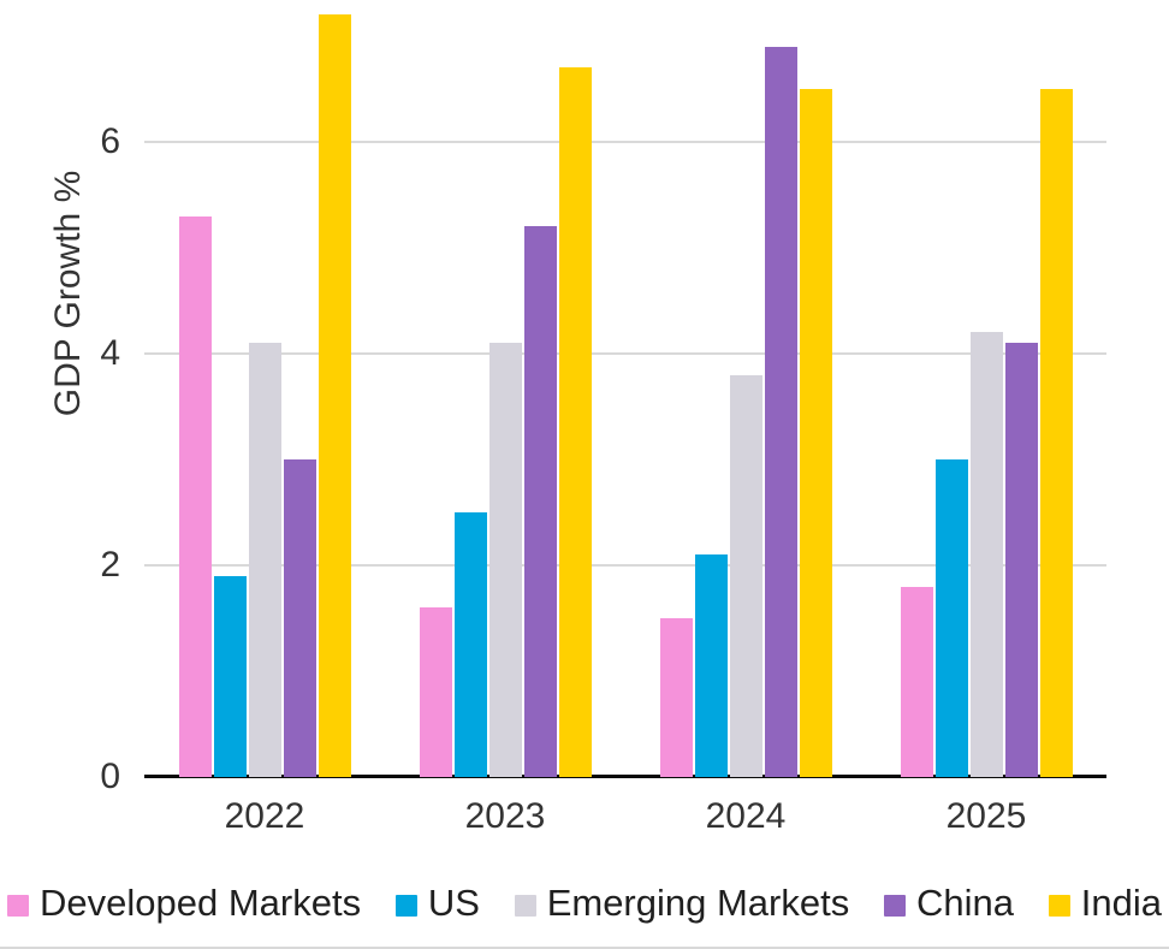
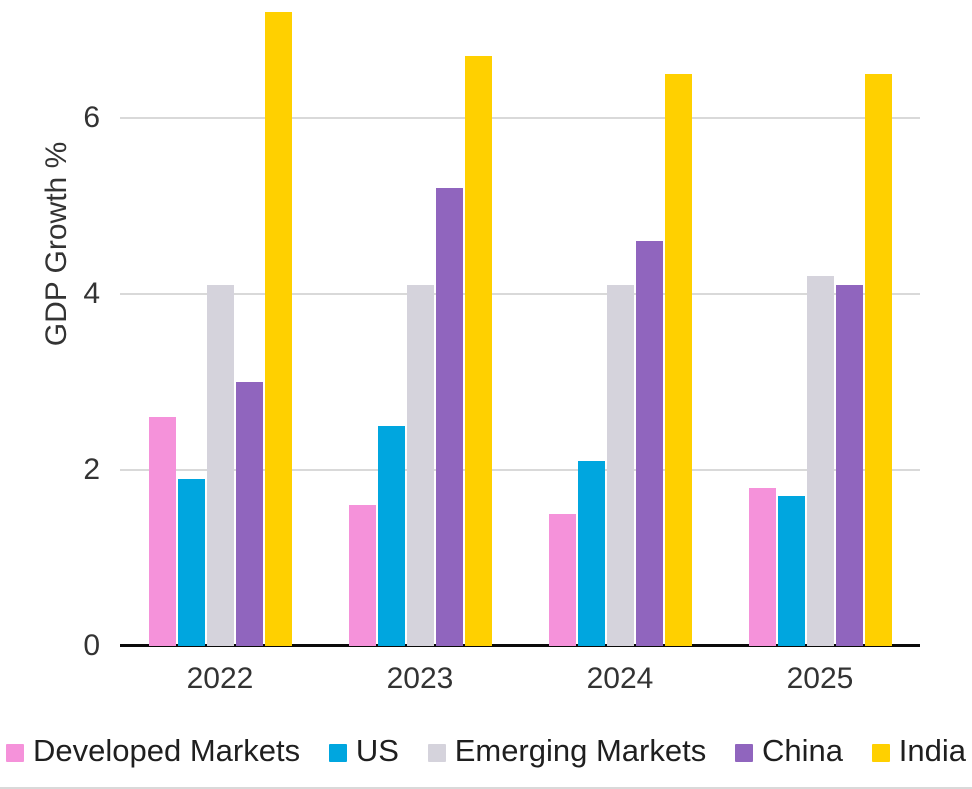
Developed Markets/2022: 5.3 -> 2.6
Emerging Markets/2024: 3.8 -> 4.1
China/2024: 6.9 -> 4.6
US/2025: 3.0 -> 1.7
